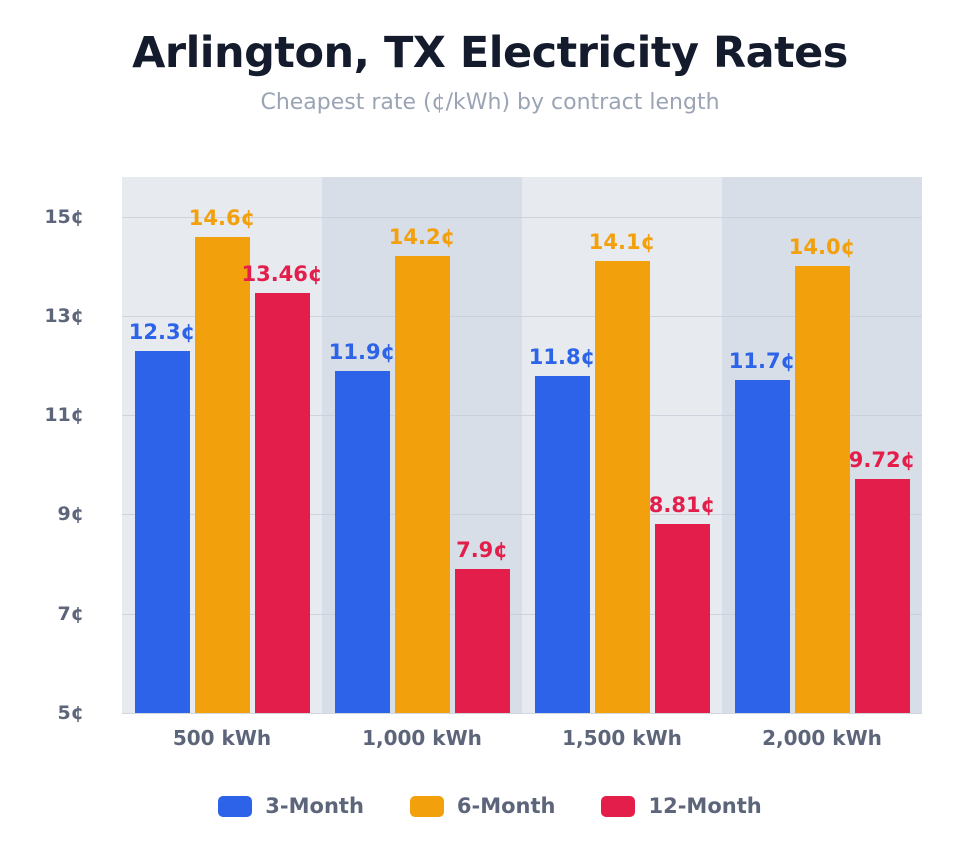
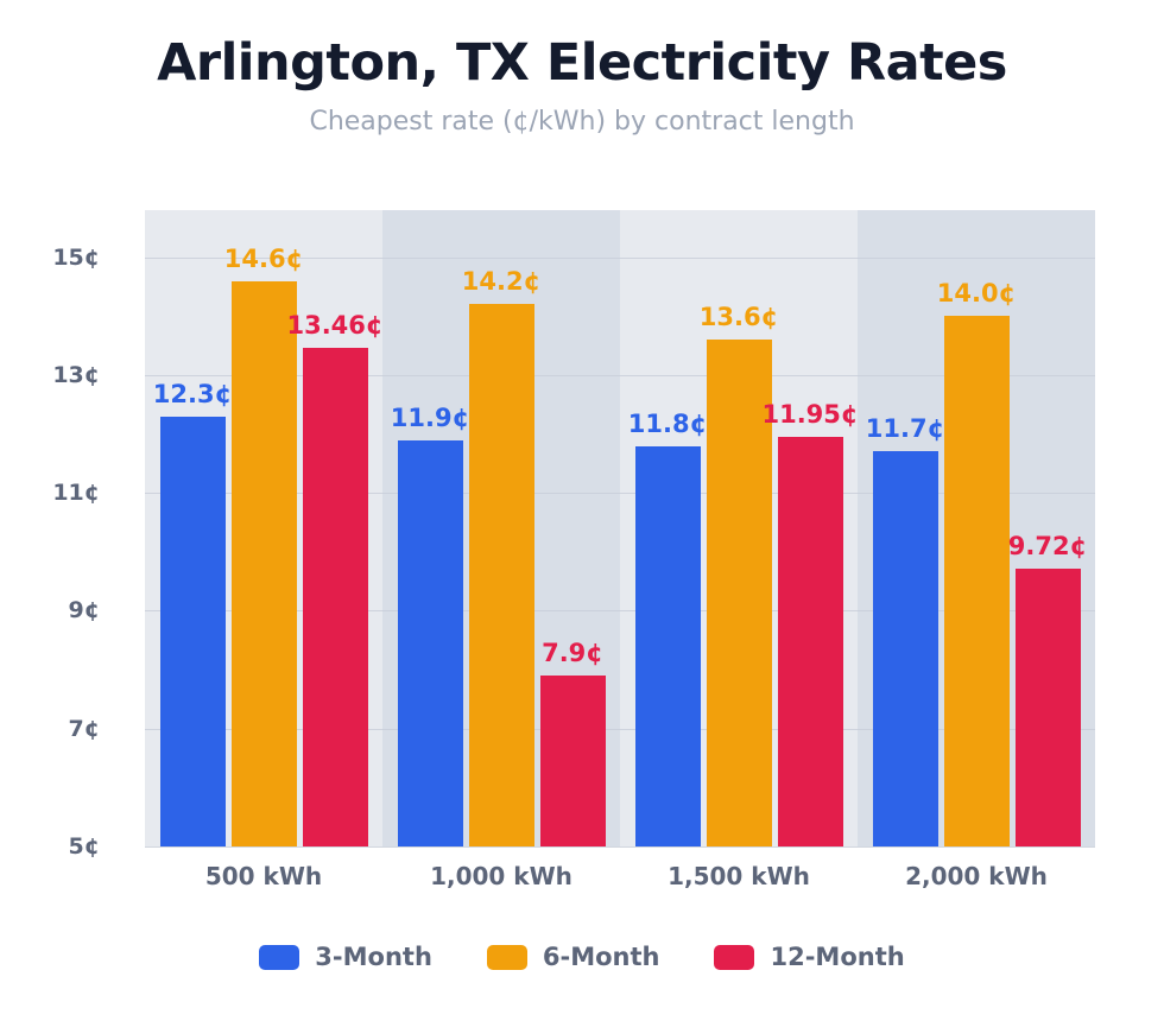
6-Month/1,500 kWh: 14.1 -> 13.6
12-Month/1,500 kWh: 8.81 -> 11.95
